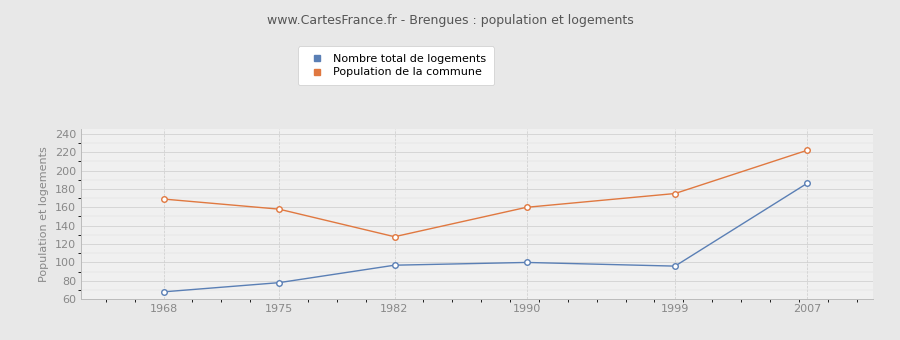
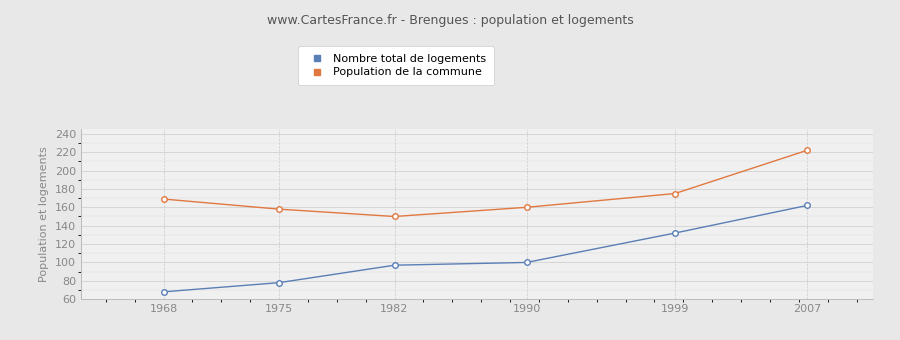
Population de la commune/1982: 128 -> 150
Nombre total de logements/1999: 96 -> 132
Nombre total de logements/2007: 186 -> 162
